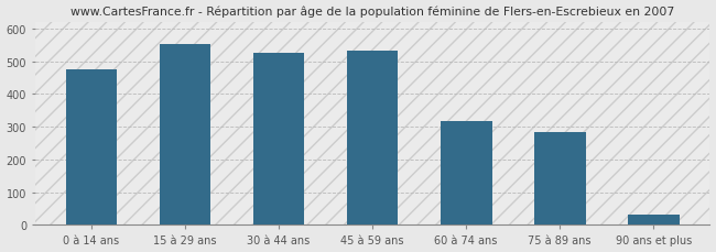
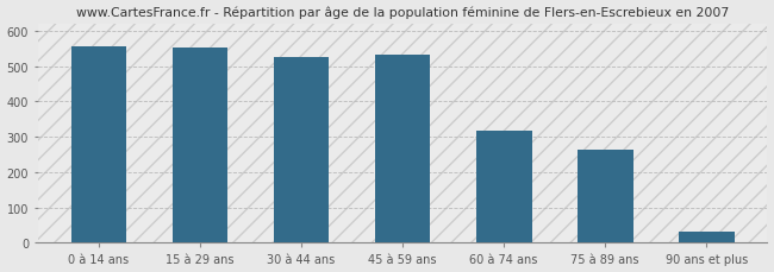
0 à 14 ans: 475 -> 556
75 à 89 ans: 285 -> 265
